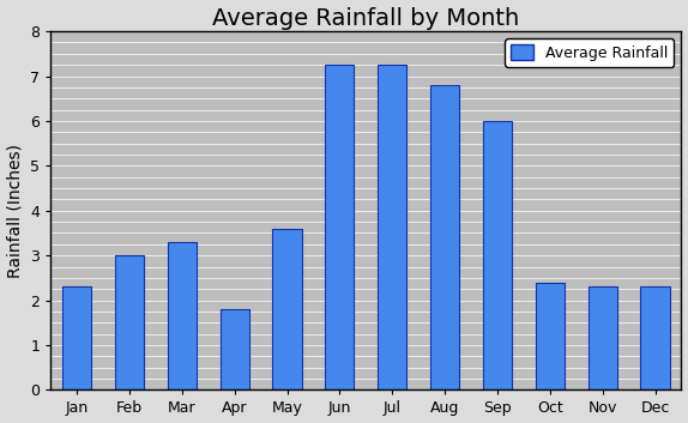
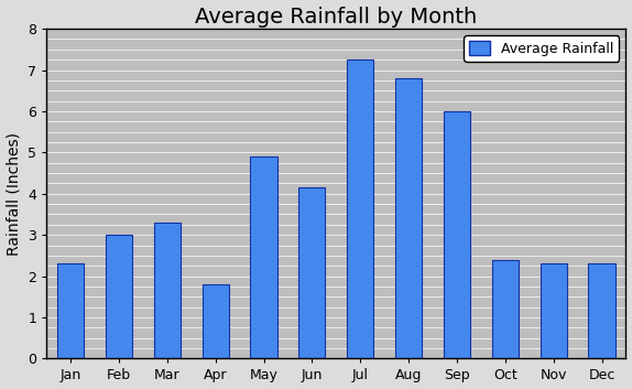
May: 3.60 -> 4.90
Jun: 7.25 -> 4.15
